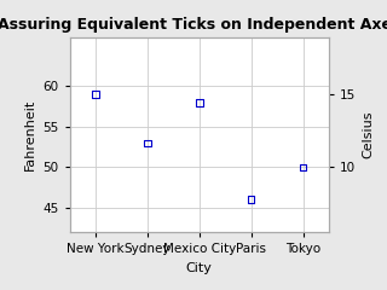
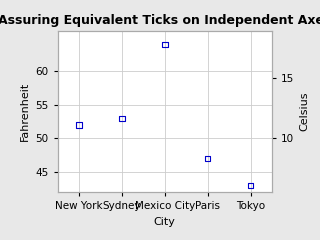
New York: 59 -> 52
Mexico City: 58 -> 64
Paris: 46 -> 47
Tokyo: 50 -> 43
